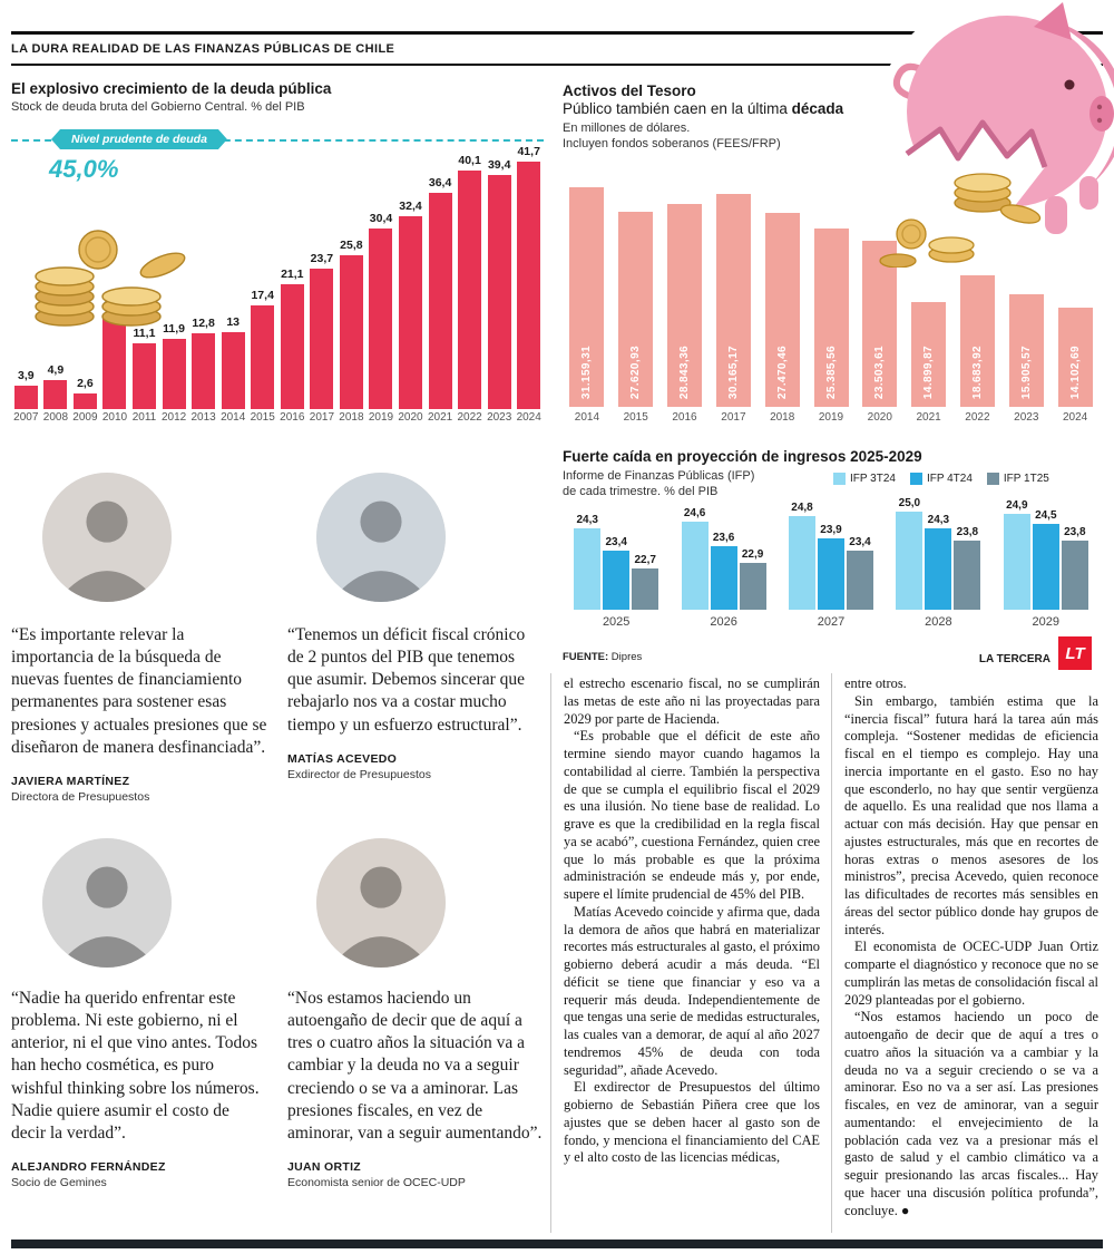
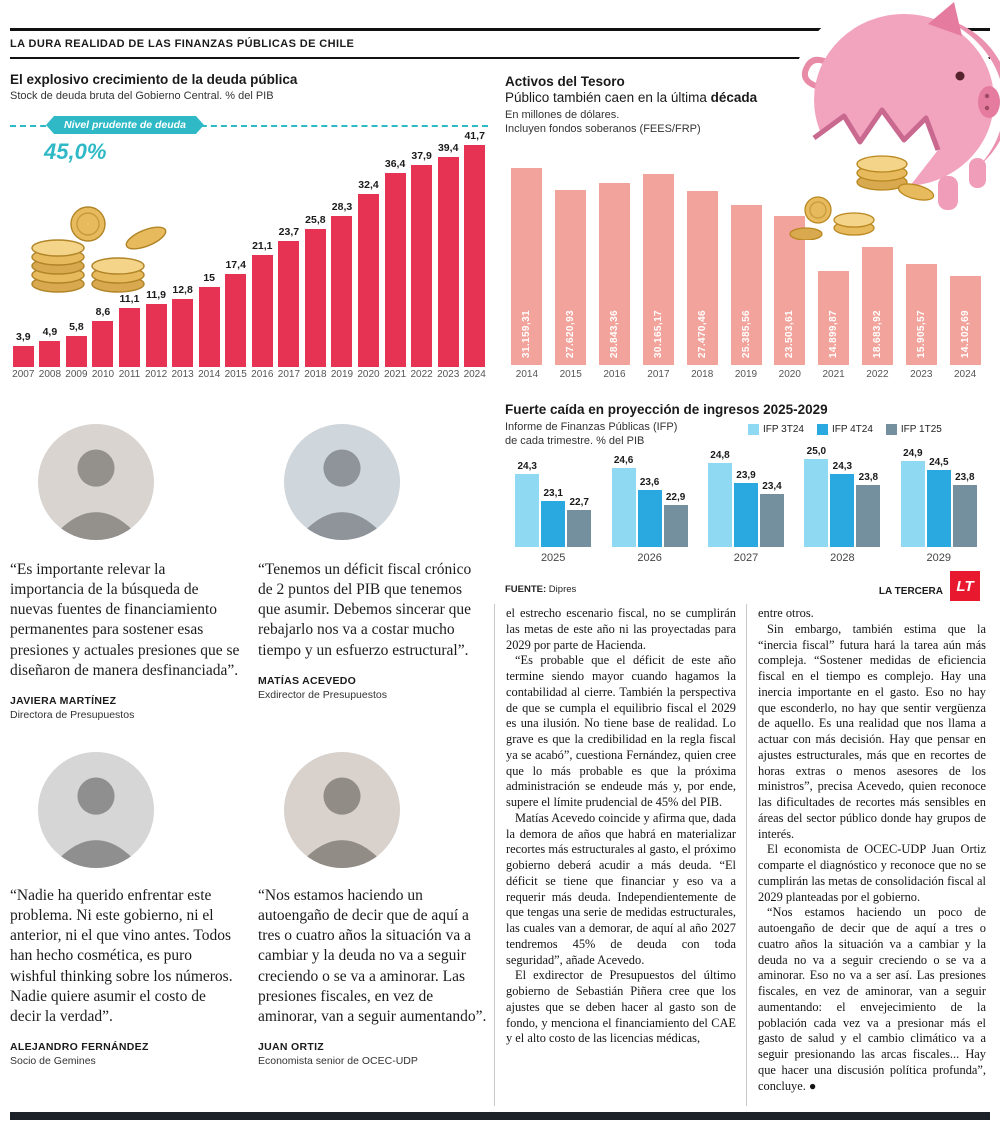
El explosivo crecimiento de la deuda pública/2009: 2,6 -> 5,8
El explosivo crecimiento de la deuda pública/2010: 15,8 -> 8,6
El explosivo crecimiento de la deuda pública/2014: 13 -> 15
El explosivo crecimiento de la deuda pública/2019: 30,4 -> 28,3
El explosivo crecimiento de la deuda pública/2022: 40,1 -> 37,9
Fuerte caída en proyección de ingresos 2025-2029/IFP 4T24/2025: 23,4 -> 23,1
